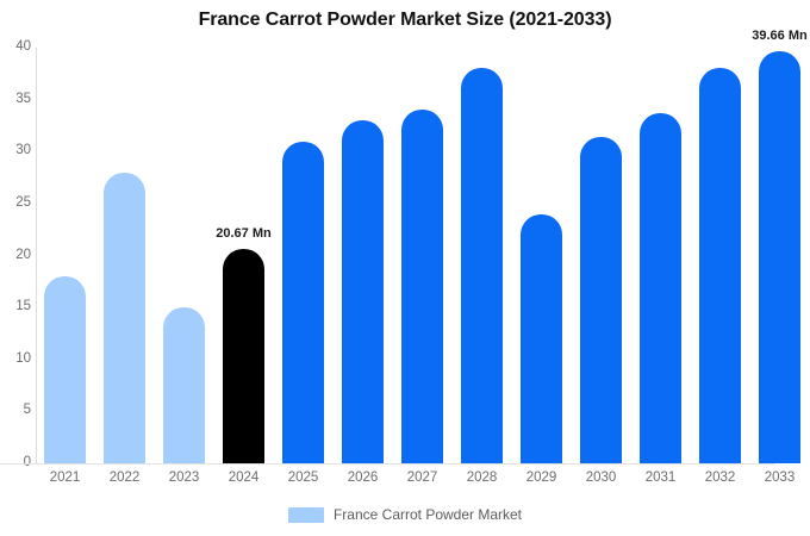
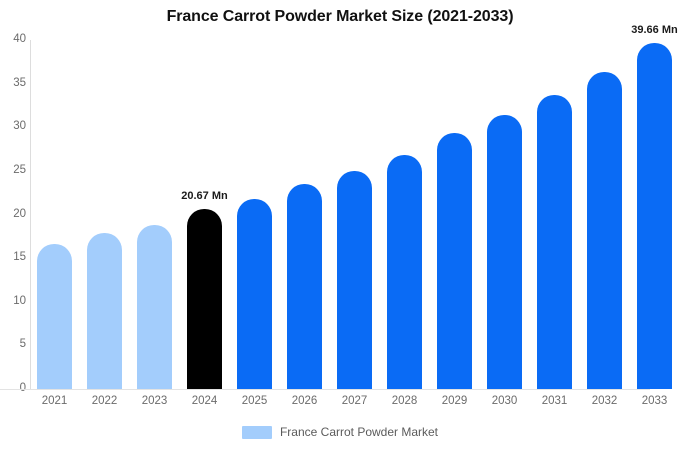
2021: 18 -> 17
2022: 28 -> 18
2023: 15 -> 19
2025: 31 -> 22
2026: 33 -> 24
2027: 34 -> 25
2028: 38 -> 27
2029: 24 -> 29
2032: 38 -> 36
